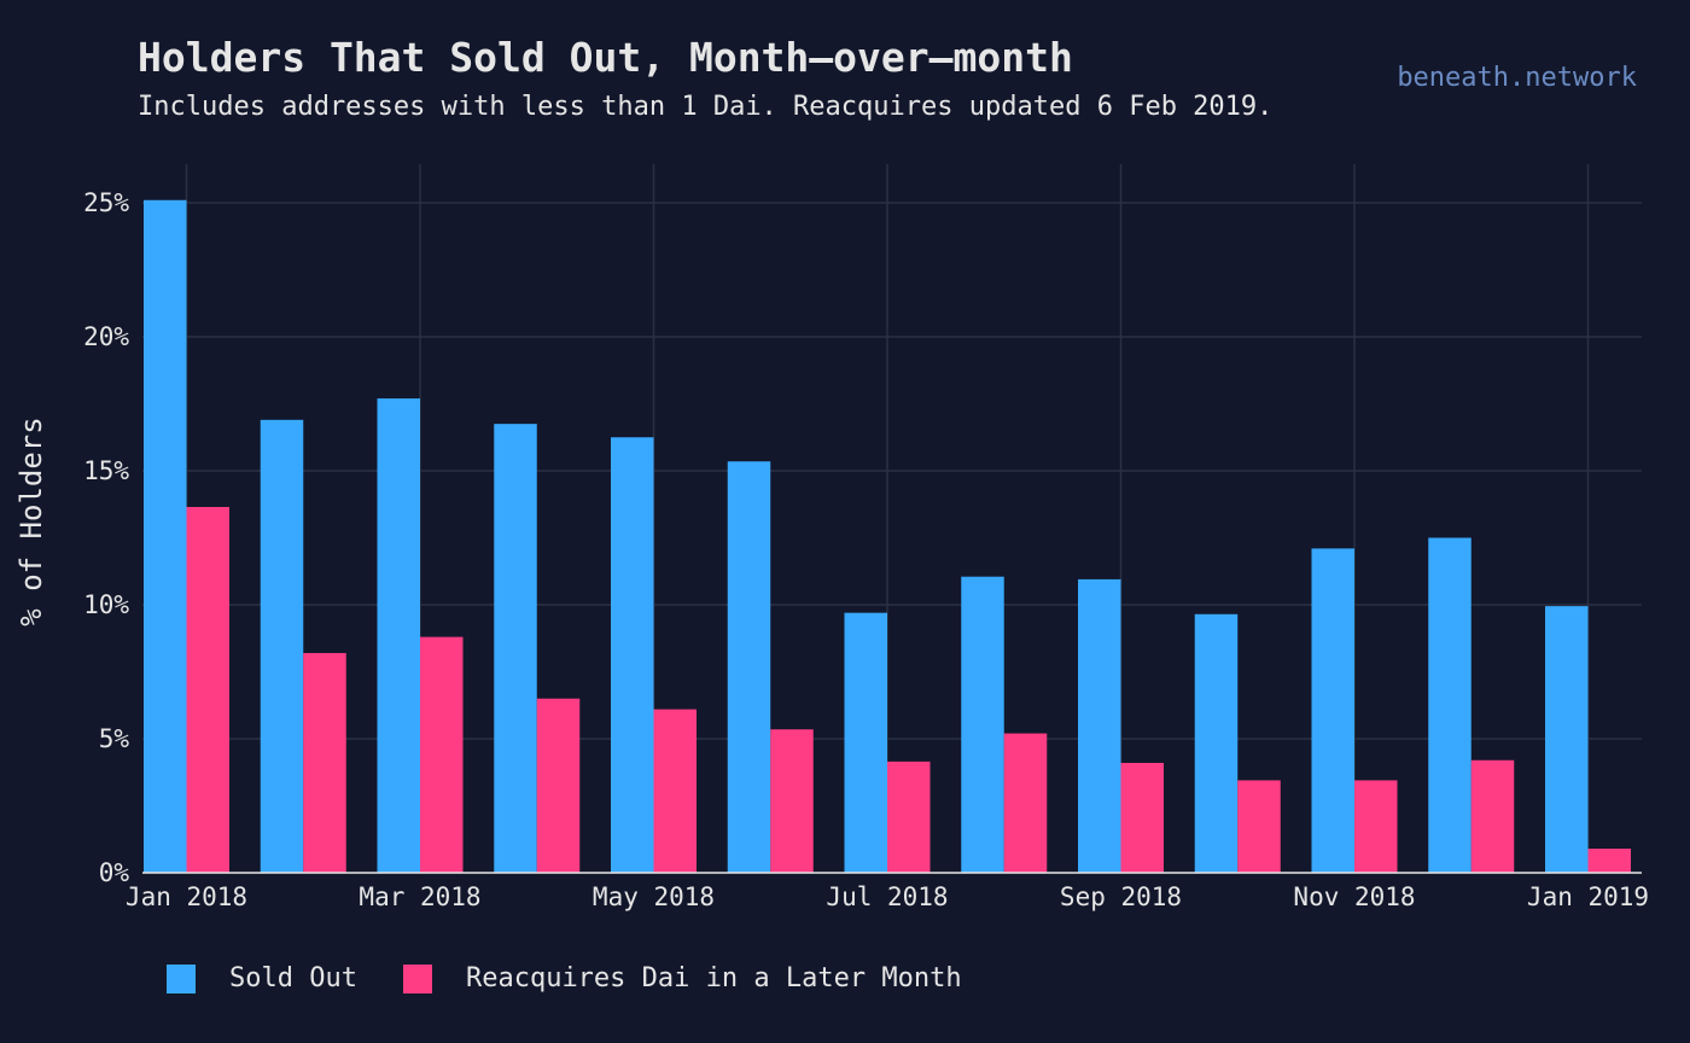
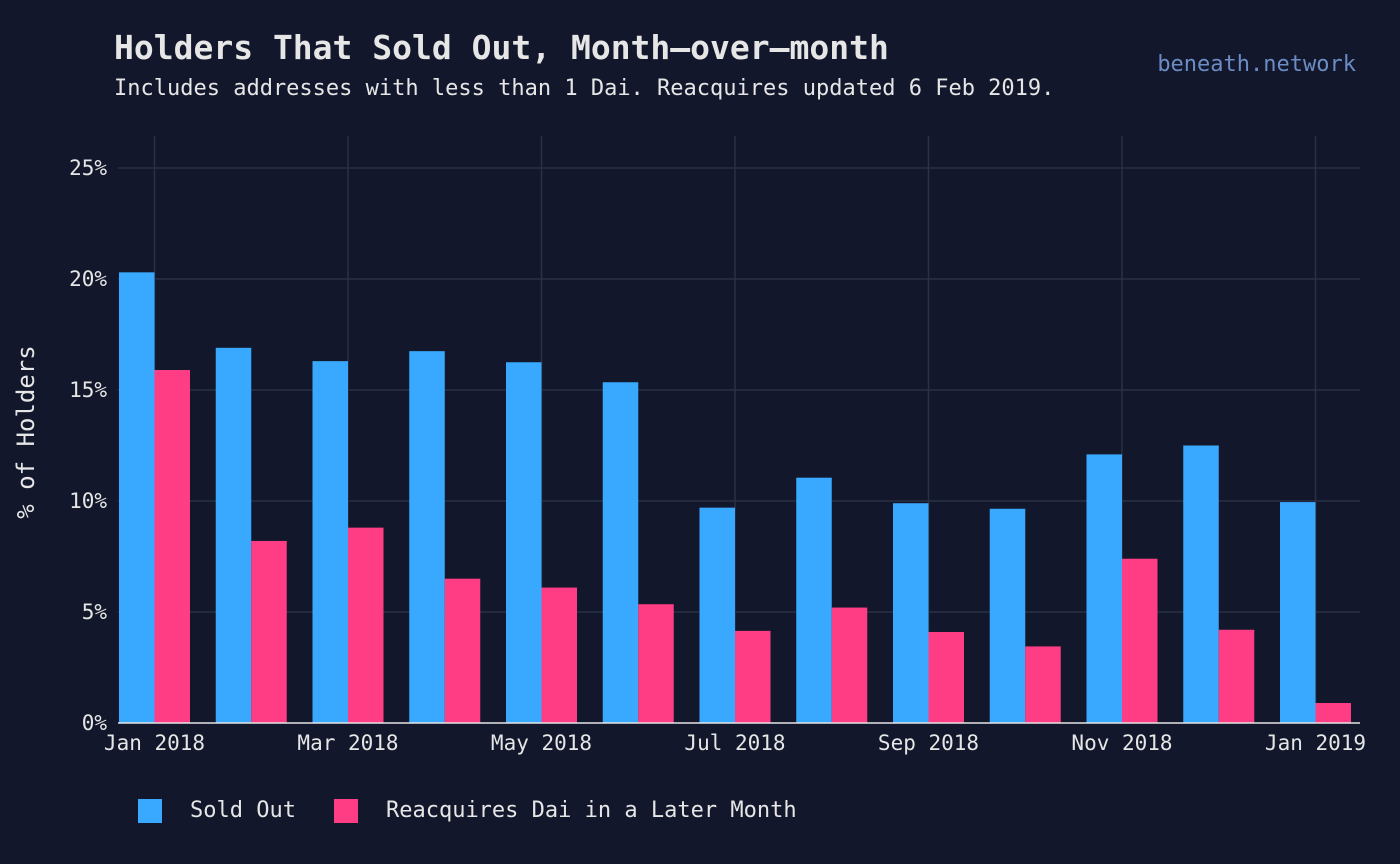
Sold Out/Jan 2018: 25.1% -> 20.3%
Reacquires Dai in a Later Month/Jan 2018: 13.7% -> 15.9%
Sold Out/Mar 2018: 17.7% -> 16.3%
Sold Out/Sep 2018: 10.9% -> 9.9%
Reacquires Dai in a Later Month/Nov 2018: 3.5% -> 7.4%
